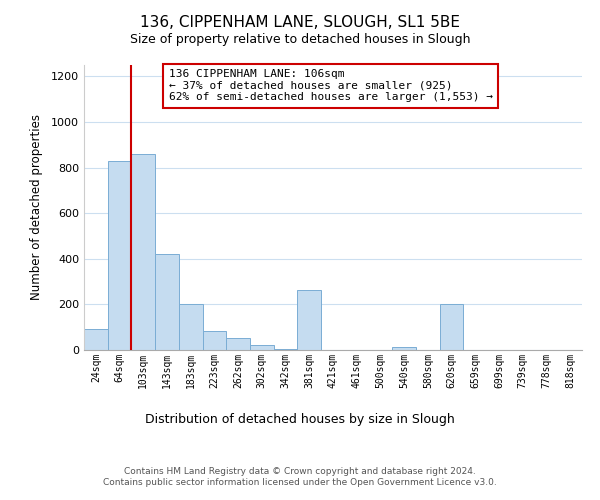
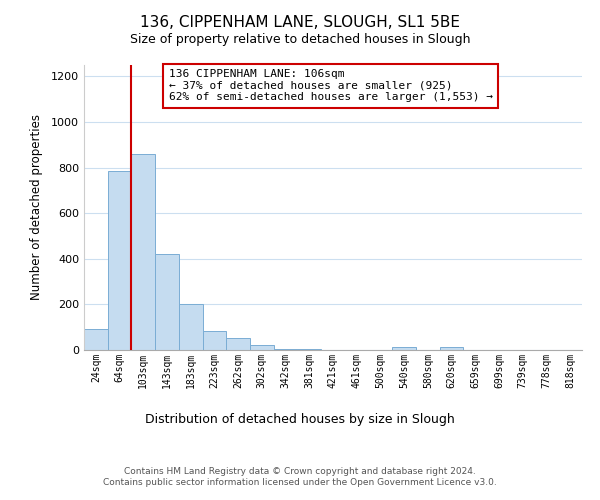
64sqm: 830 -> 785
381sqm: 265 -> 3
620sqm: 200 -> 12
